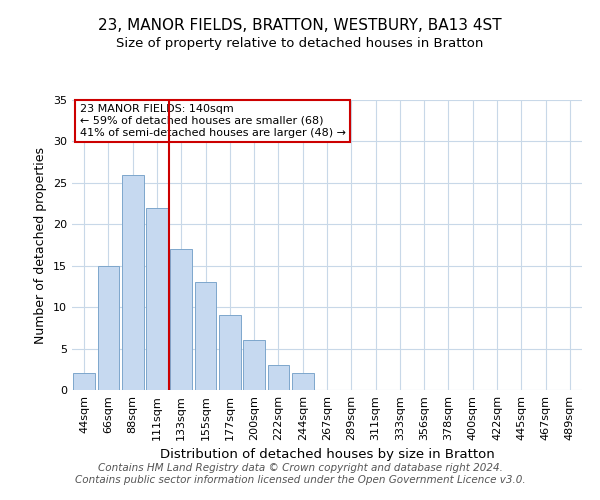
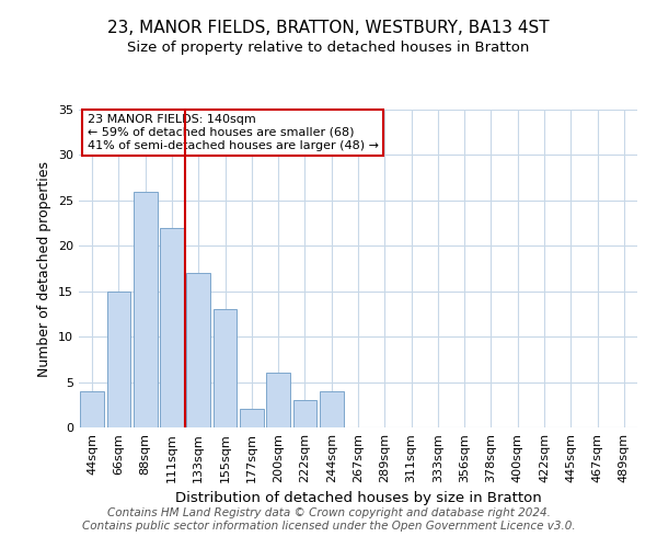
44sqm: 2 -> 4
177sqm: 9 -> 2
244sqm: 2 -> 4
